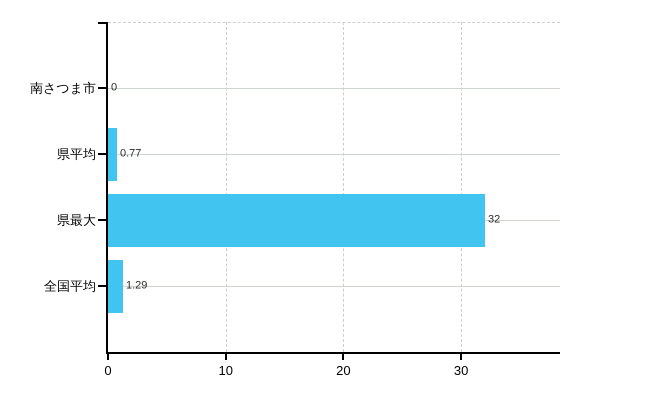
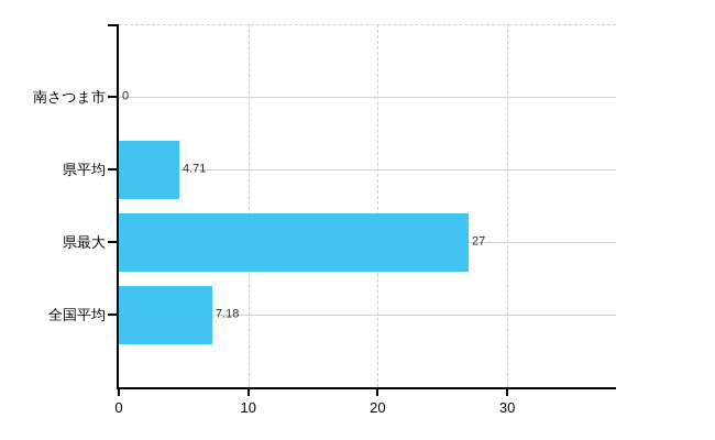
県平均: 0.77 -> 4.71
県最大: 32 -> 27
全国平均: 1.29 -> 7.18
